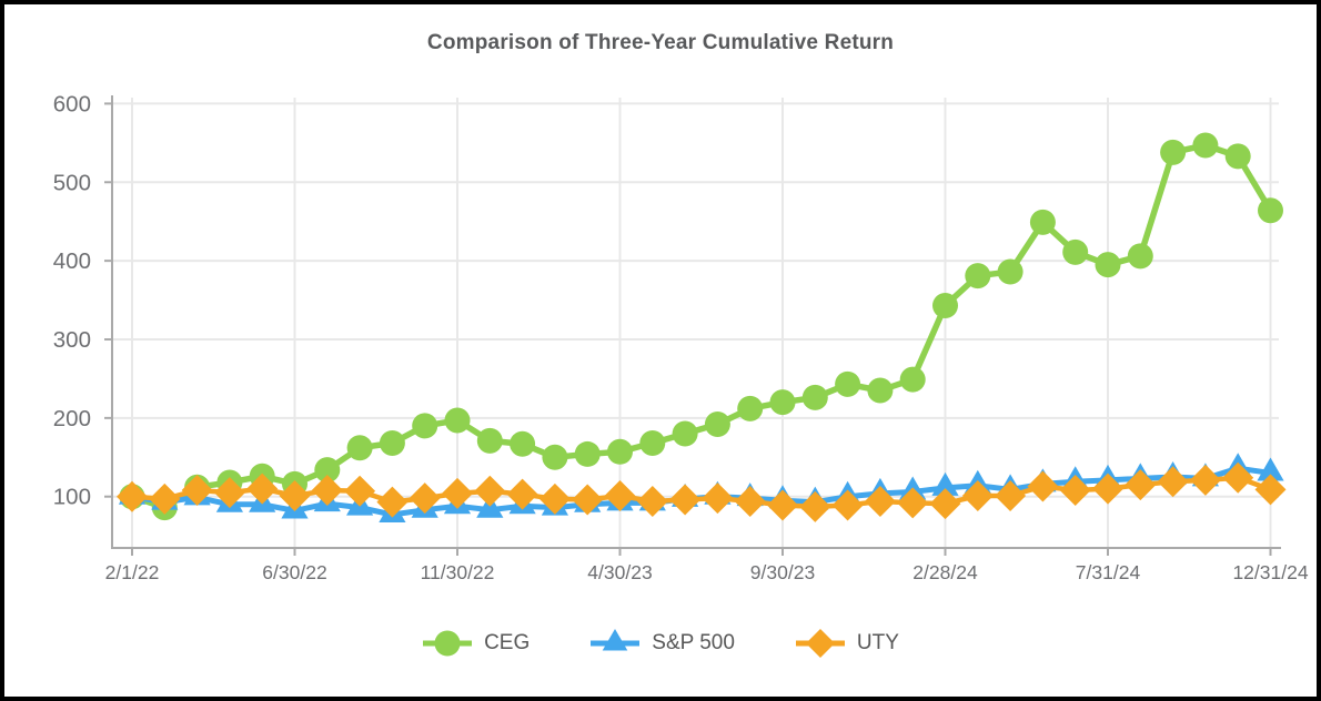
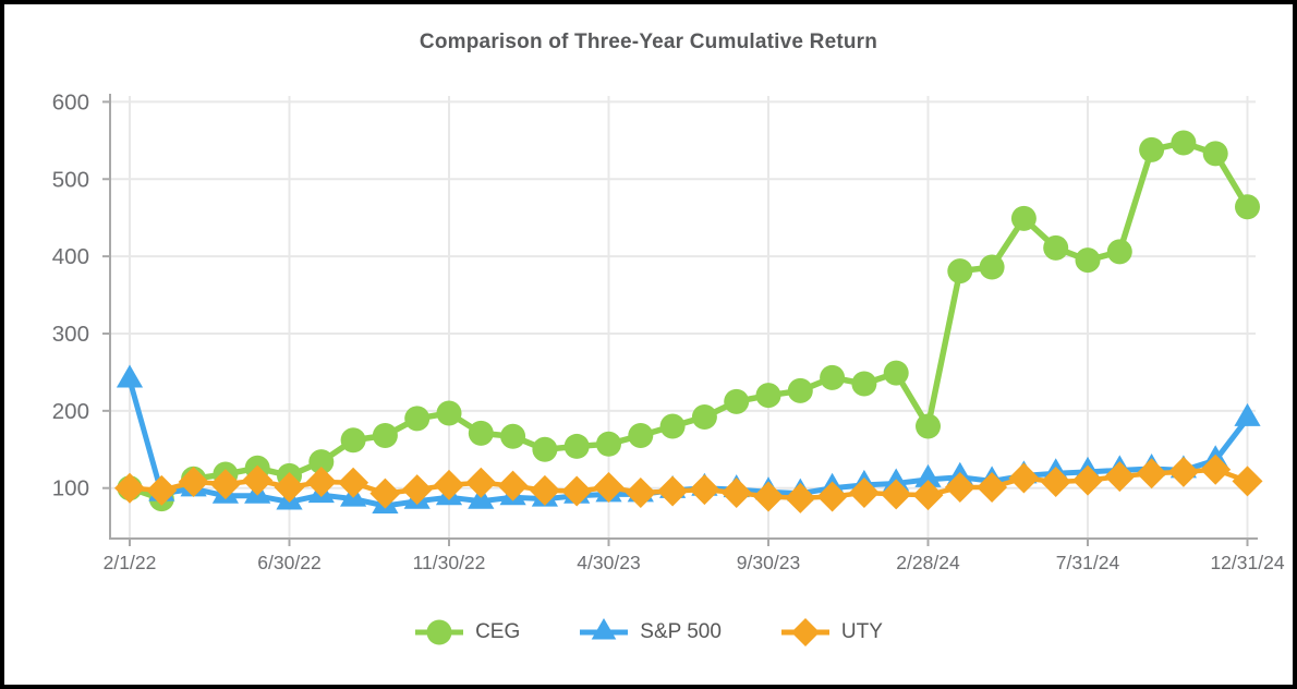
S&P 500/2/1/22: 100 -> 240
CEG/2/28/24: 340 -> 180
S&P 500/12/31/24: 130 -> 190
